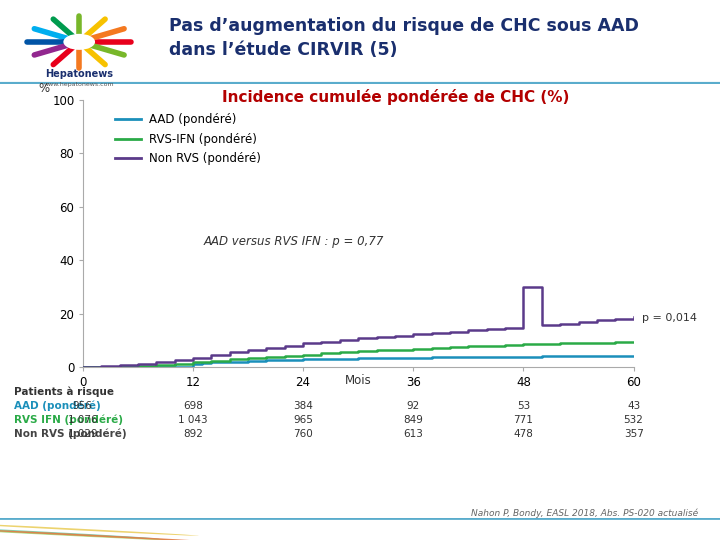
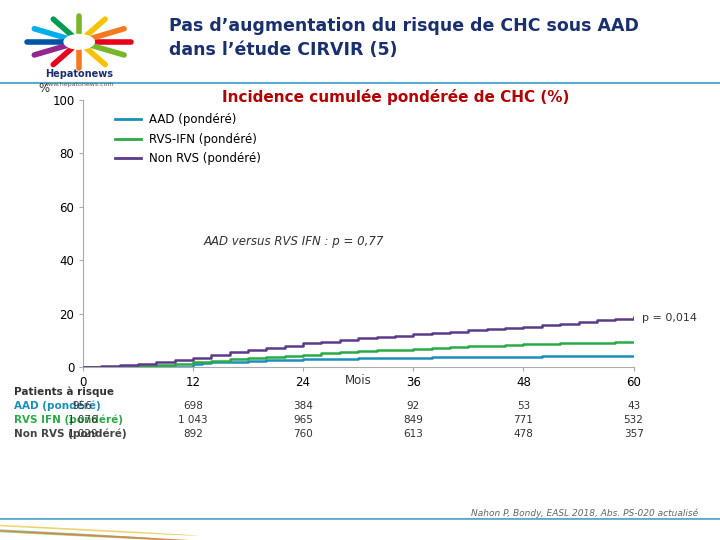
Non RVS (pondéré)/48: 30.0 -> 15.1
